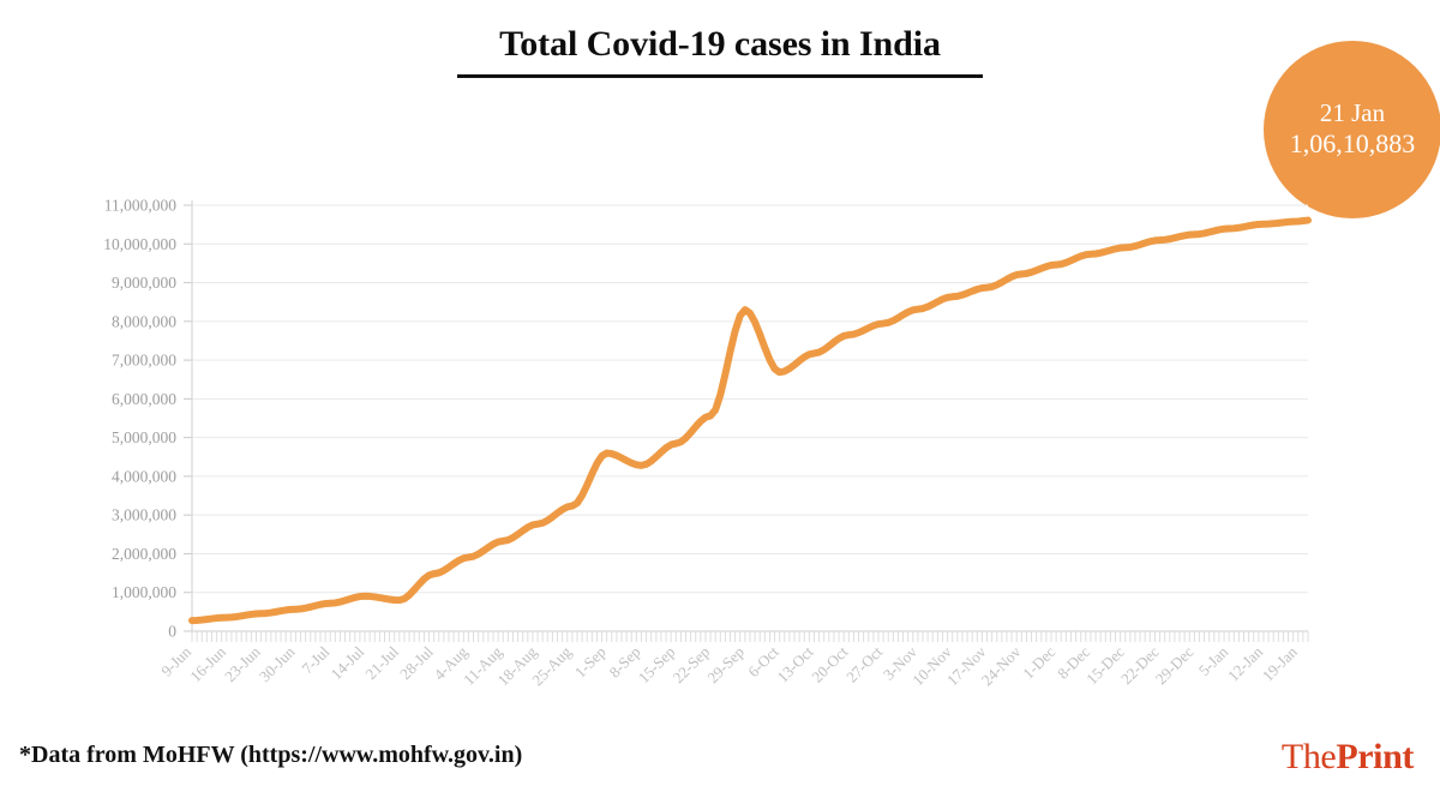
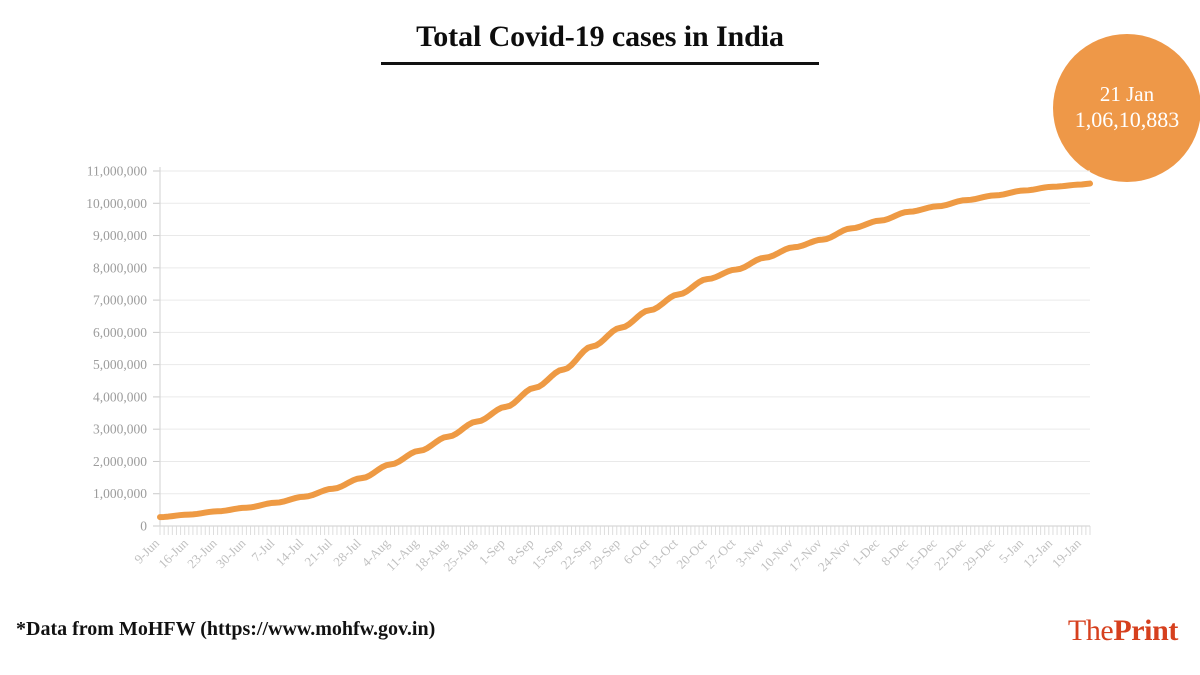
21-Jul: 800000 -> 1200000
1-Sep: 4600000 -> 3700000
29-Sep: 8300000 -> 6100000
